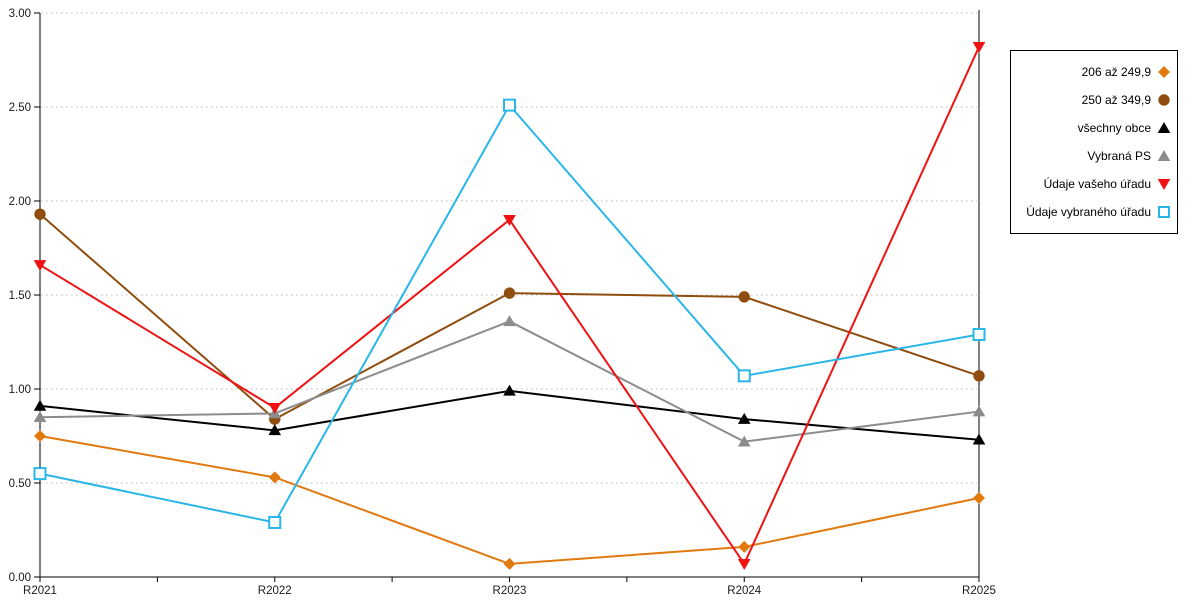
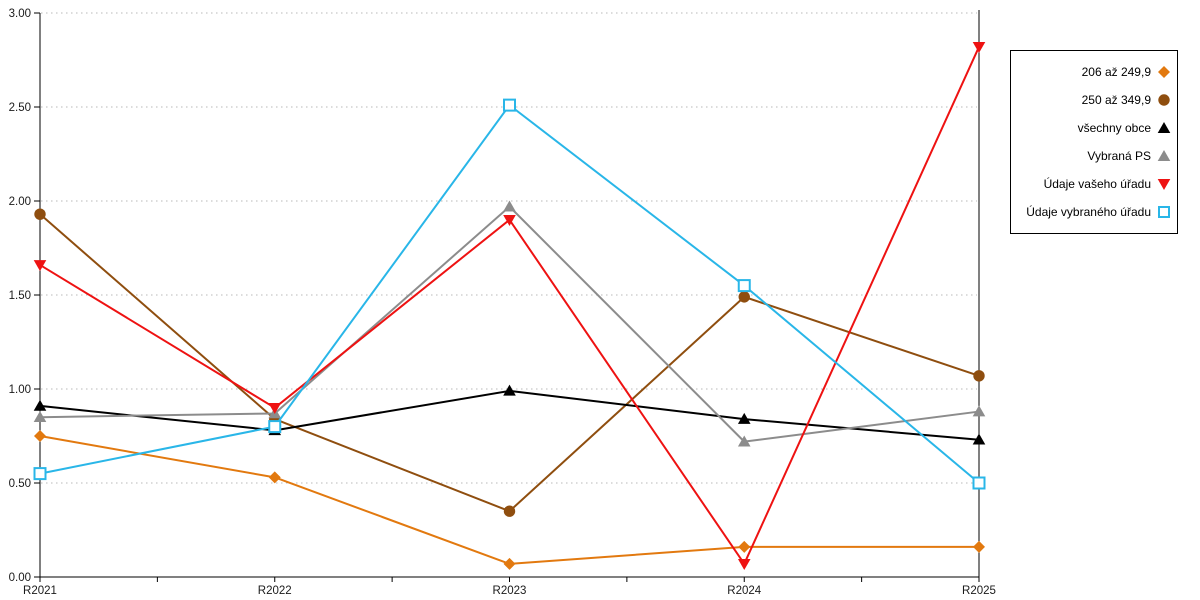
Údaje vybraného úřadu/R2022: 0.29 -> 0.80
250 až 349,9/R2023: 1.51 -> 0.35
Vybraná PS/R2023: 1.36 -> 1.97
Údaje vybraného úřadu/R2024: 1.07 -> 1.55
206 až 249,9/R2025: 0.42 -> 0.16
Údaje vybraného úřadu/R2025: 1.29 -> 0.50
